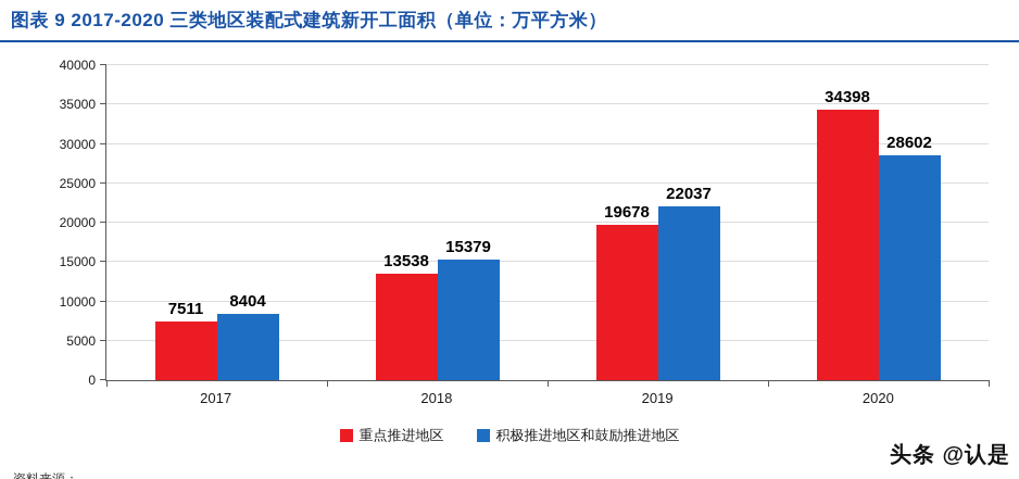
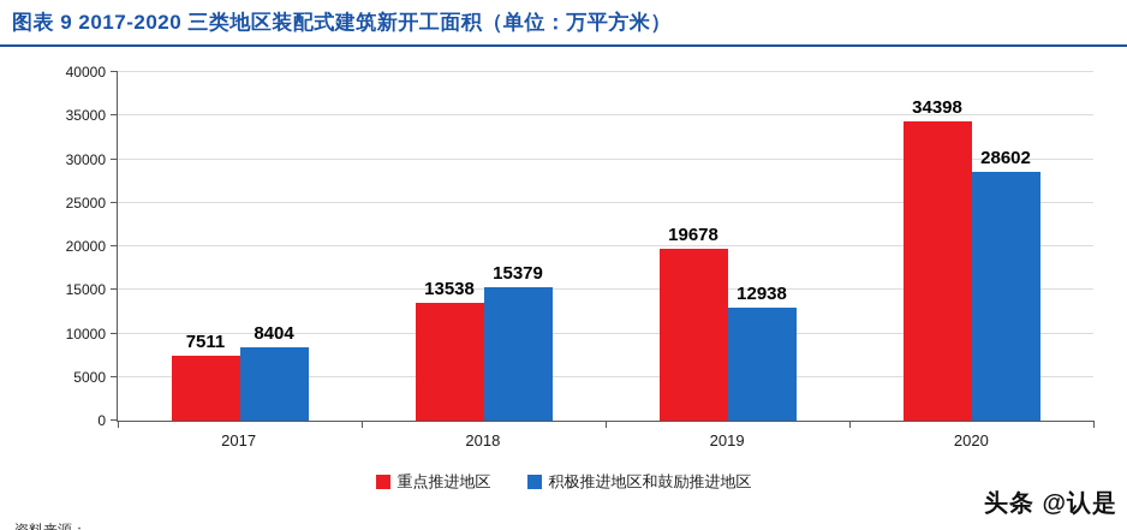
积极推进地区和鼓励推进地区/2019: 22037 -> 12938
